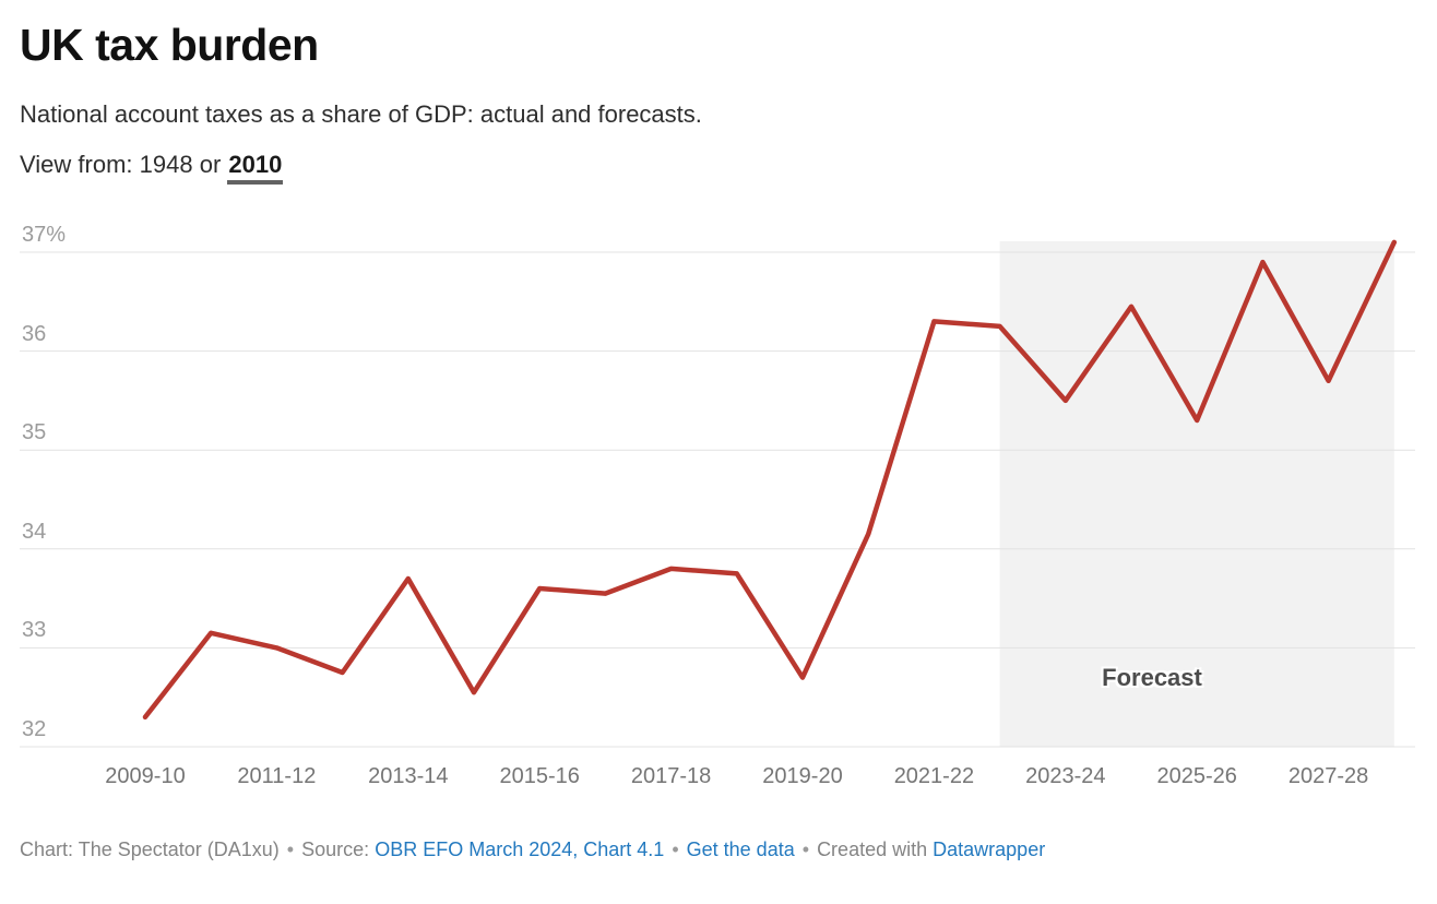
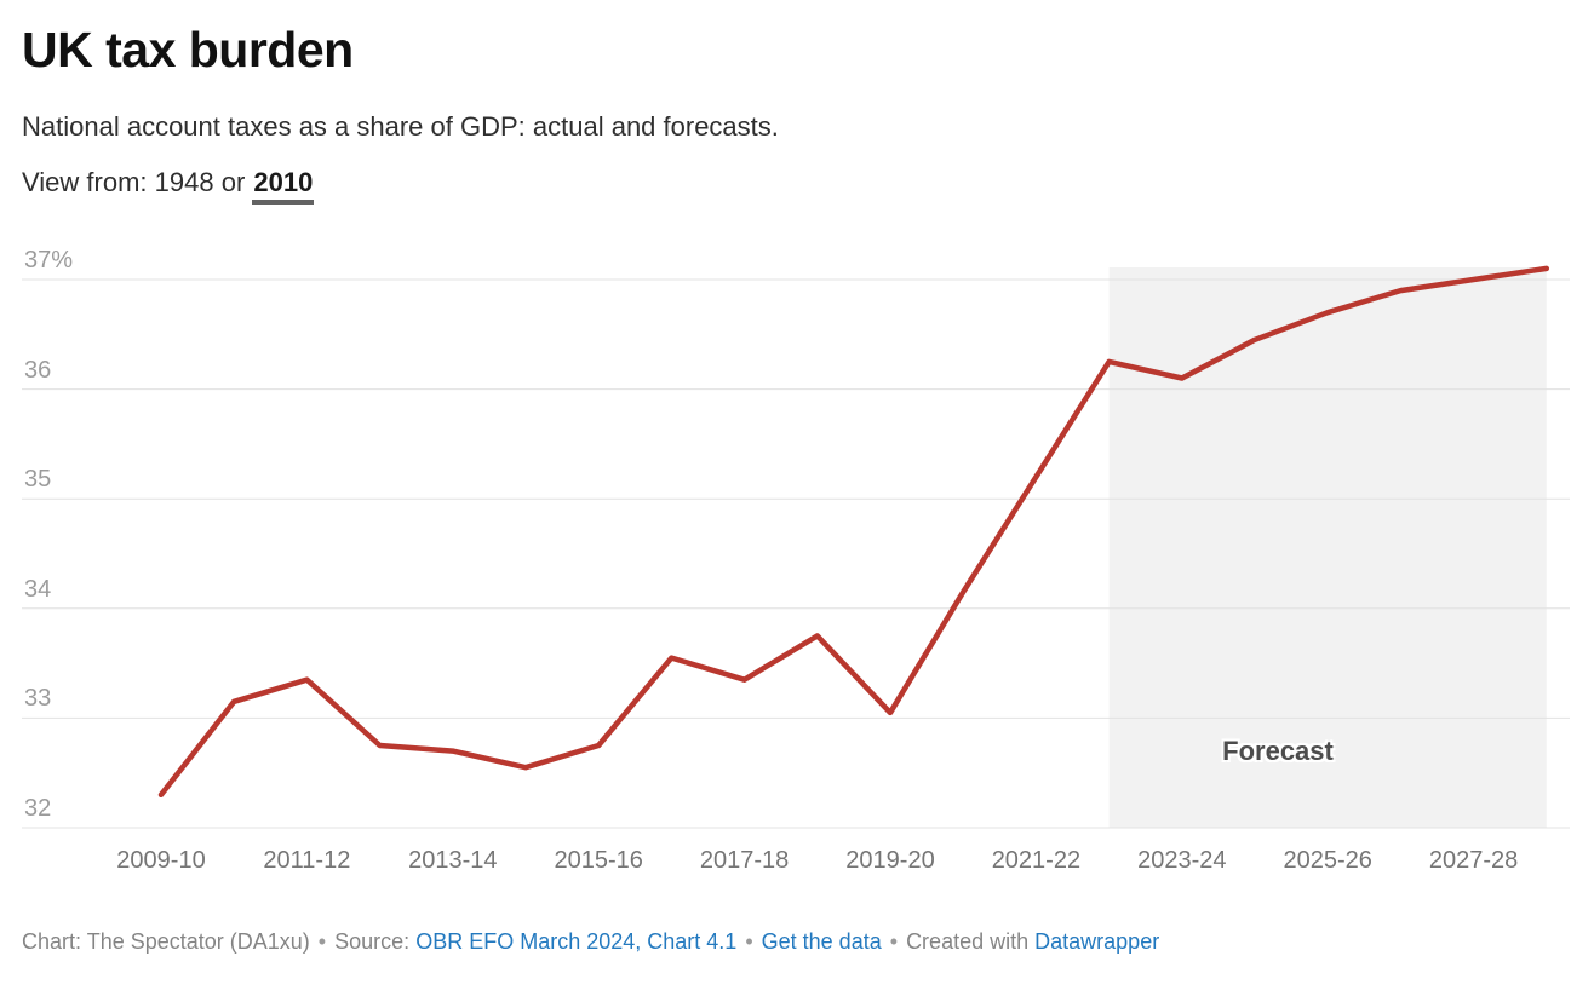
2011-12: 33.0% -> 33.4%
2013-14: 33.7% -> 32.7%
2015-16: 33.6% -> 32.8%
2017-18: 33.8% -> 33.4%
2019-20: 32.7% -> 33.0%
2021-22: 36.3% -> 35.2%
2023-24: 35.5% -> 36.1%
2025-26: 35.3% -> 36.7%
2027-28: 35.7% -> 37.0%
